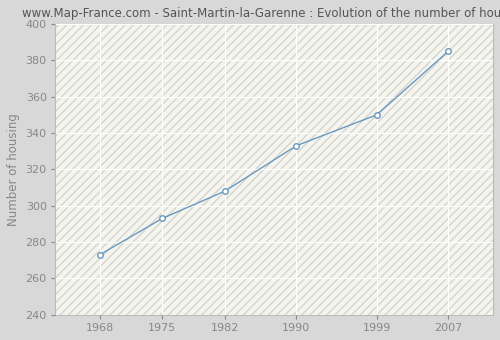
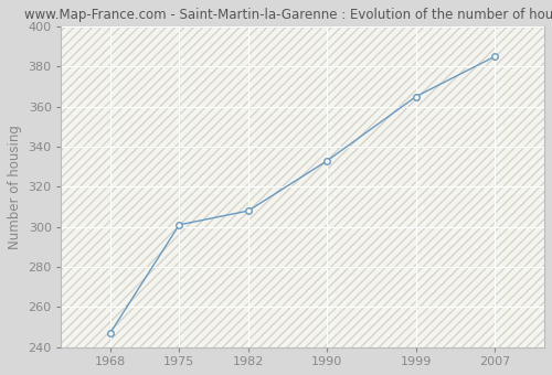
1968: 273 -> 247
1975: 293 -> 301
1999: 350 -> 365
